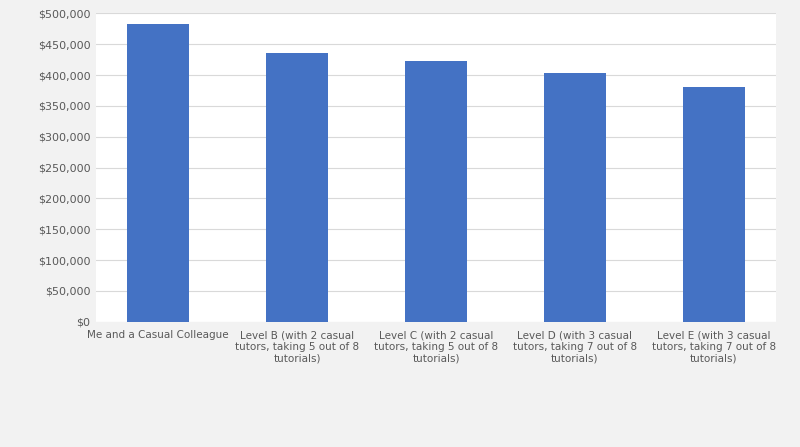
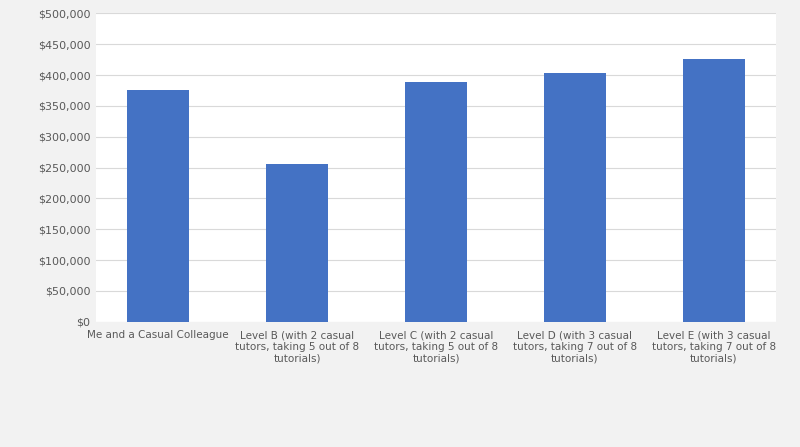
Me and a Casual Colleague: $483,000 -> $376,000
Level B (with 2 casual tutors, taking 5 out of 8 tutorials): $436,000 -> $256,000
Level C (with 2 casual tutors, taking 5 out of 8 tutorials): $423,000 -> $388,000
Level E (with 3 casual tutors, taking 7 out of 8 tutorials): $381,000 -> $426,000
